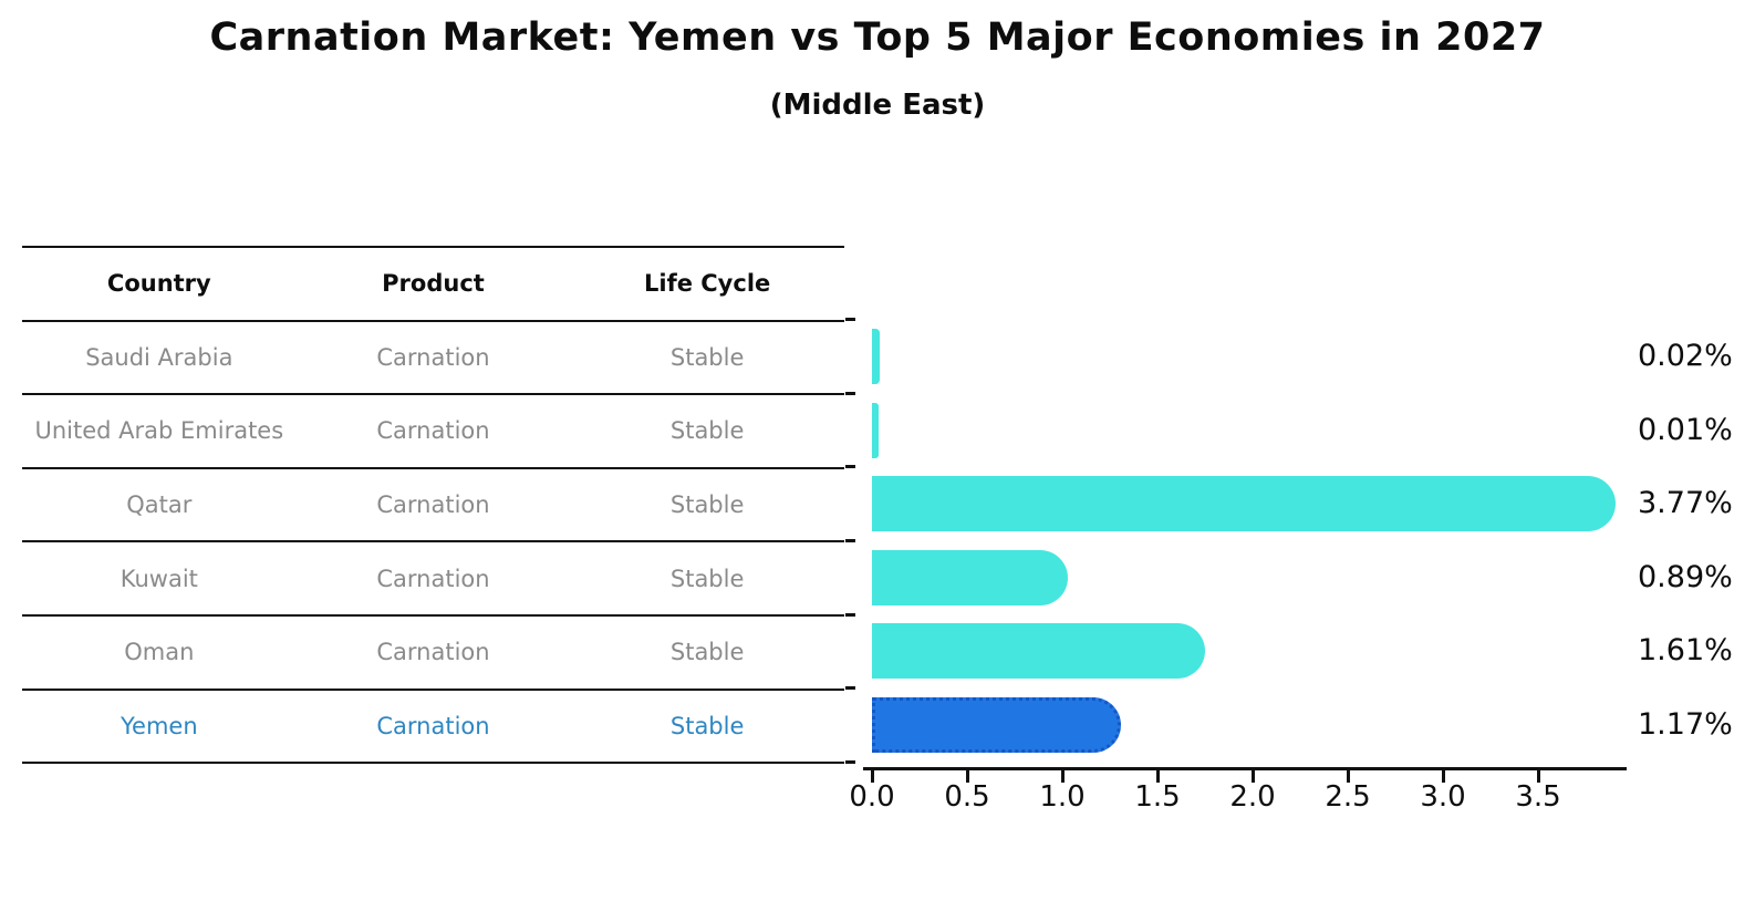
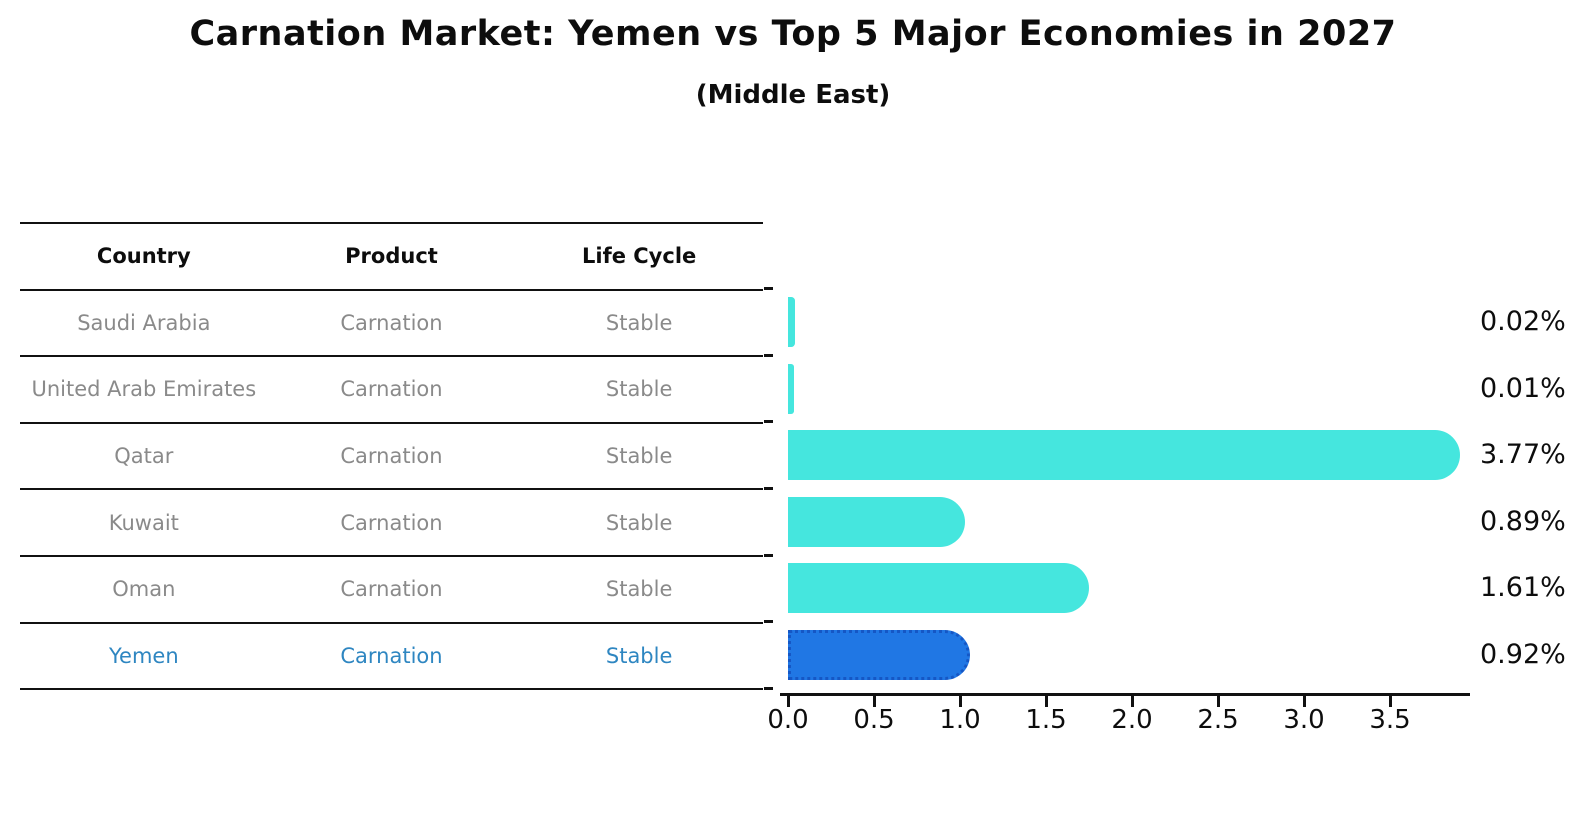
Yemen: 1.17% -> 0.92%
